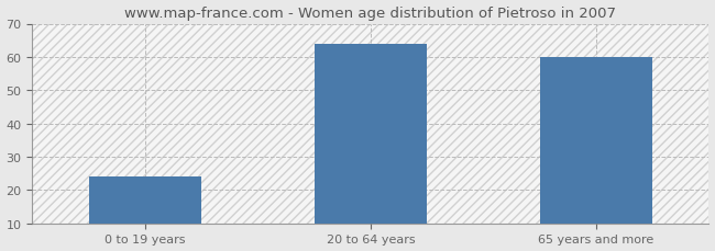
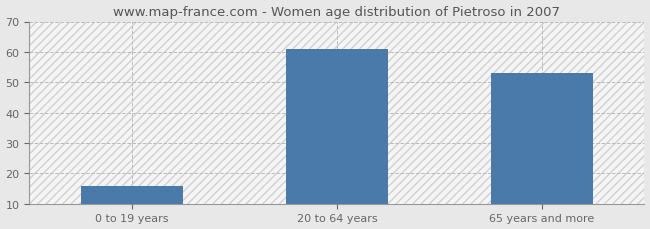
0 to 19 years: 24 -> 16
20 to 64 years: 64 -> 61
65 years and more: 60 -> 53
